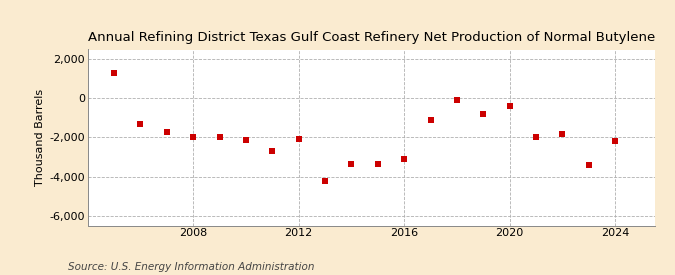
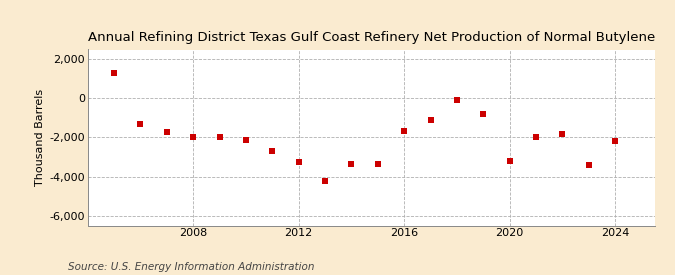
2012: -2,100 -> -3,200
2016: -3,100 -> -1,600
2020: -400 -> -3,200
